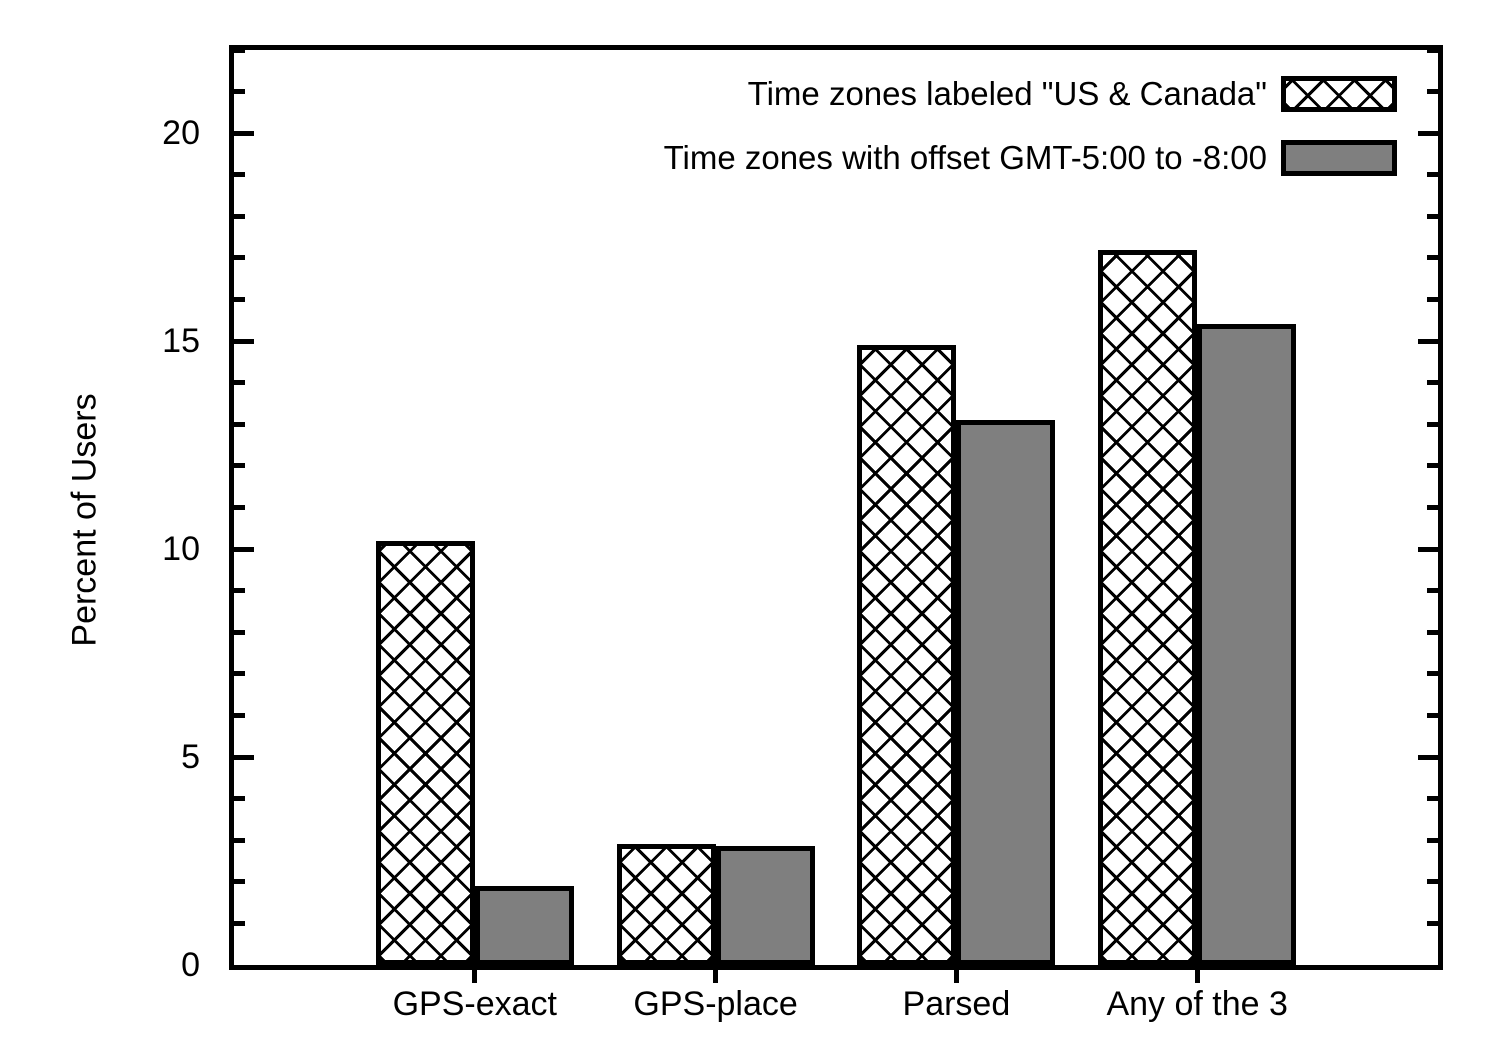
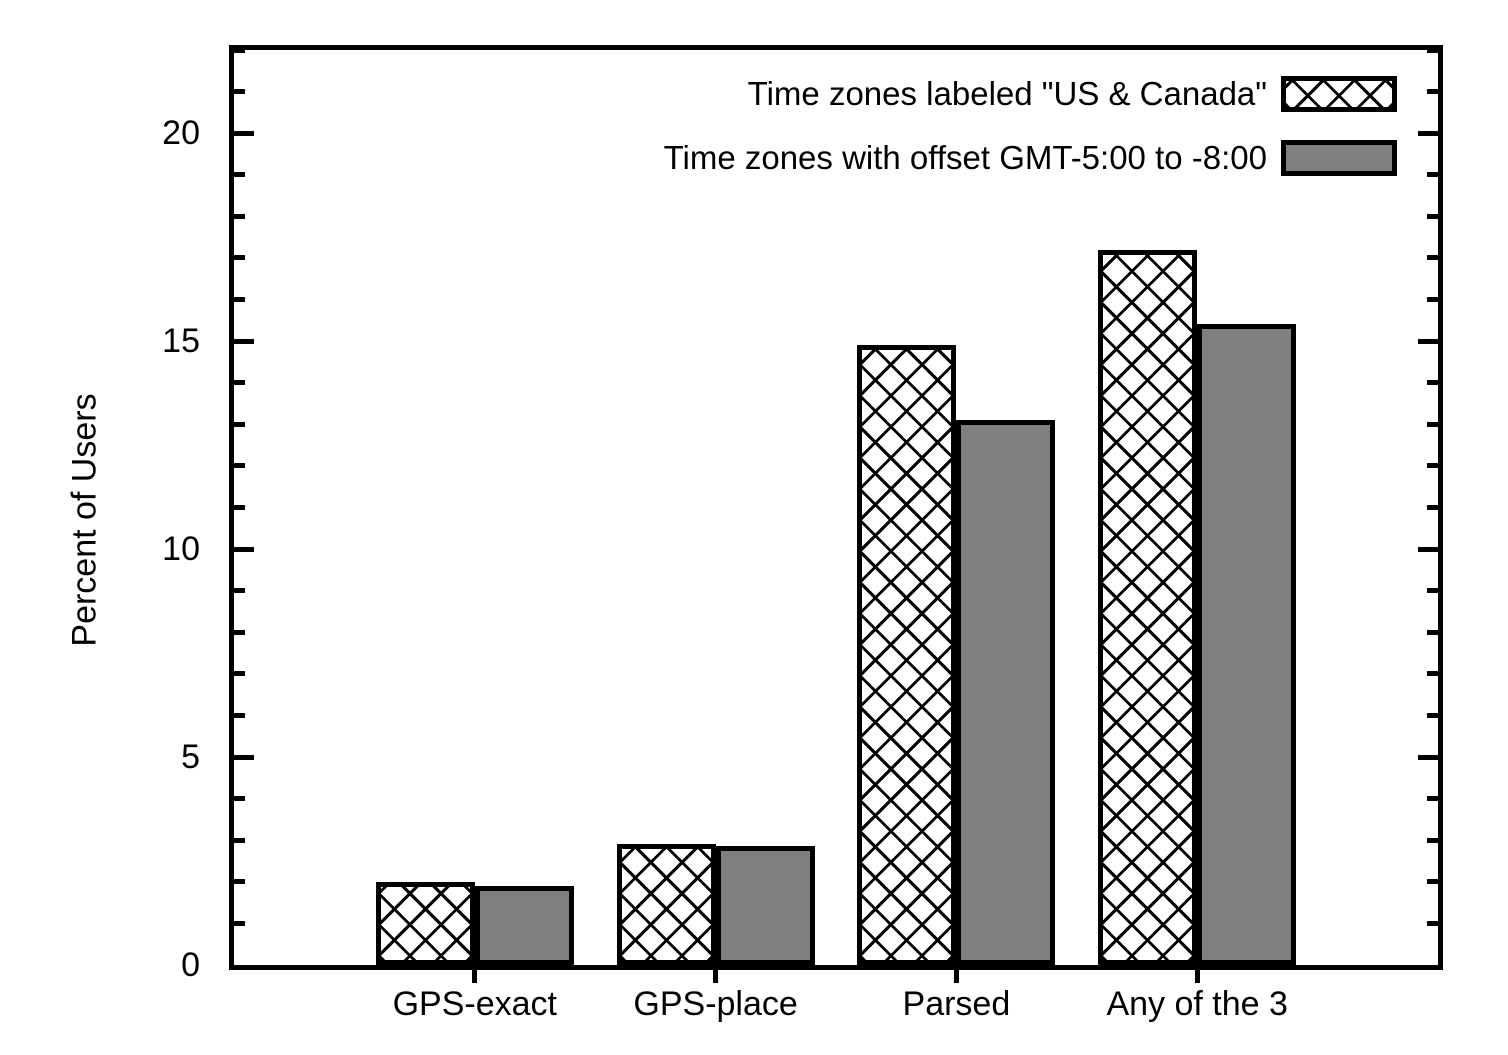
Time zones labeled "US & Canada"/GPS-exact: 10.2 -> 2.0
